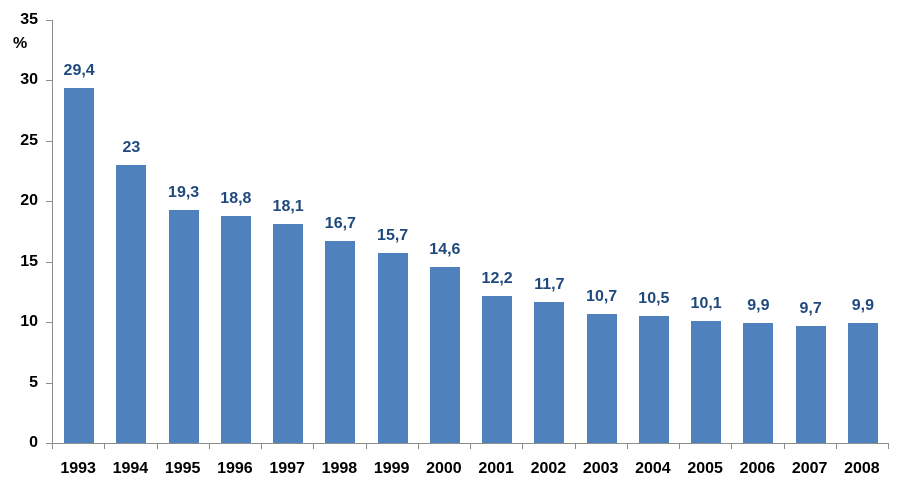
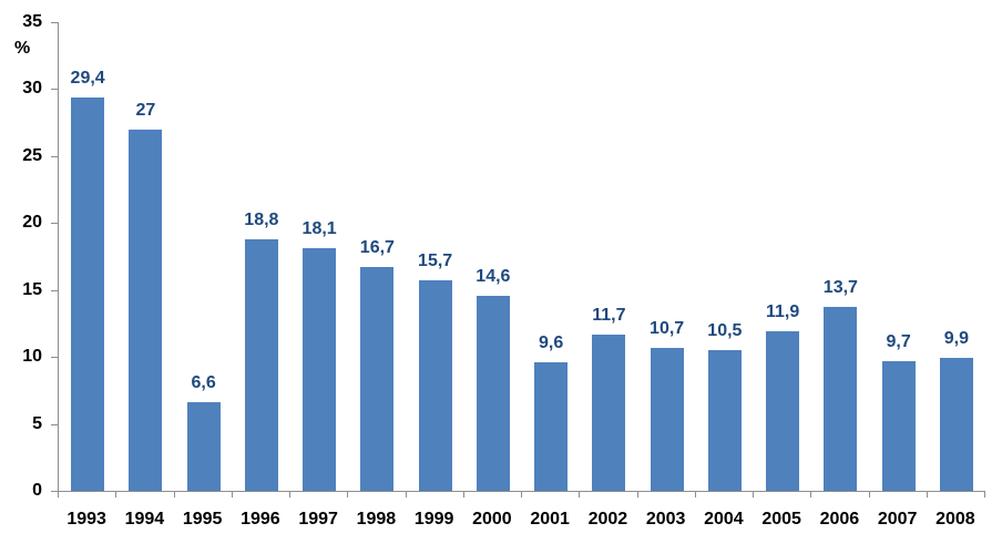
1994: 23 -> 27
1995: 19,3 -> 6,6
2001: 12,2 -> 9,6
2005: 10,1 -> 11,9
2006: 9,9 -> 13,7
